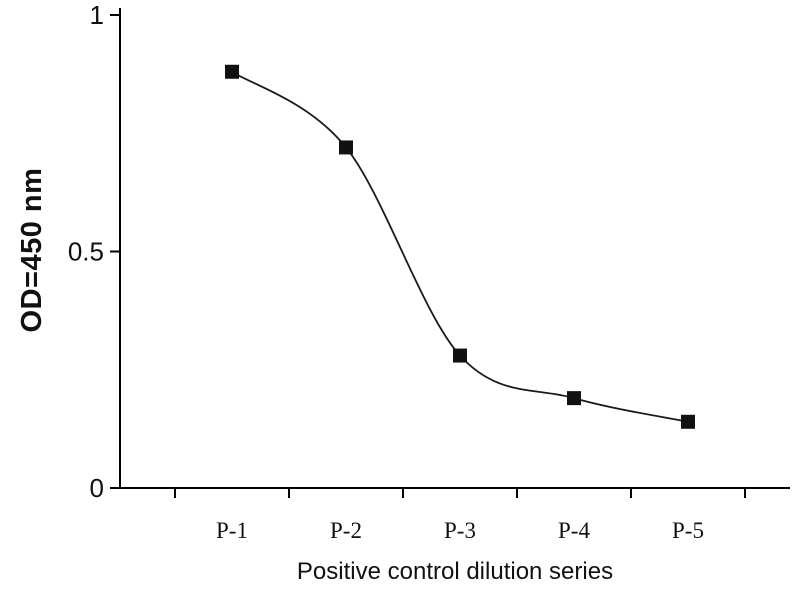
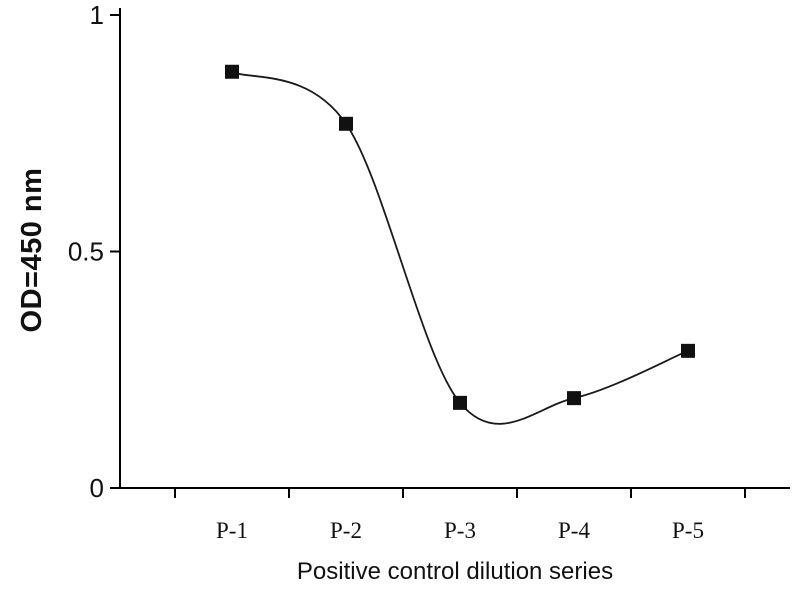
P-2: 0.72 -> 0.77
P-3: 0.28 -> 0.18
P-5: 0.14 -> 0.29
